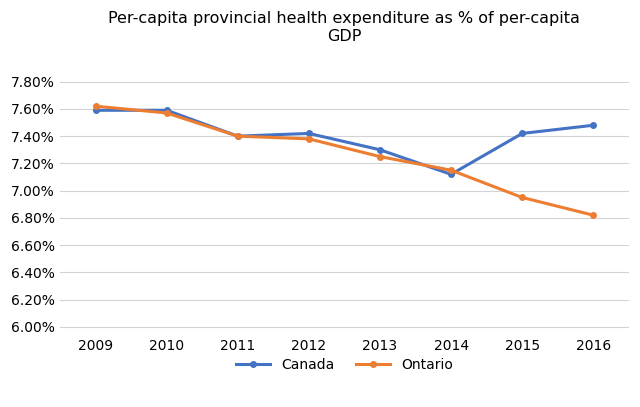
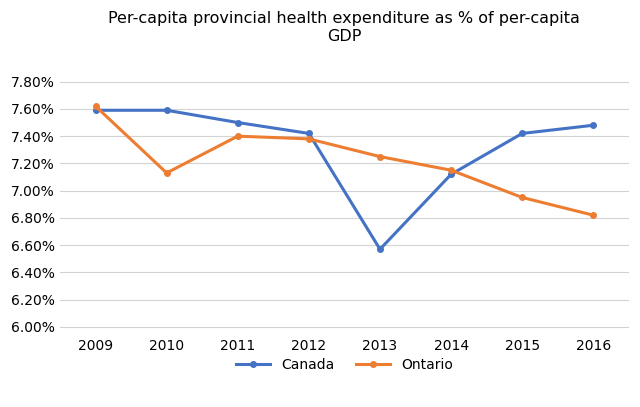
Ontario/2010: 7.57% -> 7.13%
Canada/2011: 7.40% -> 7.50%
Canada/2013: 7.30% -> 6.57%
